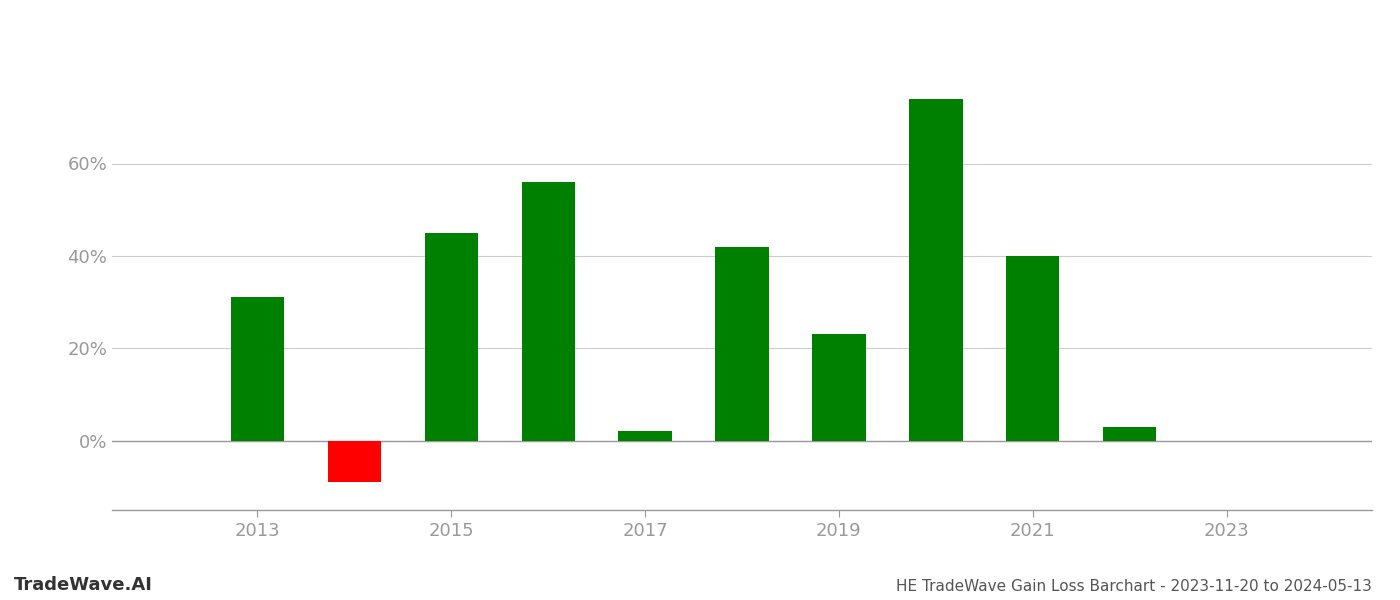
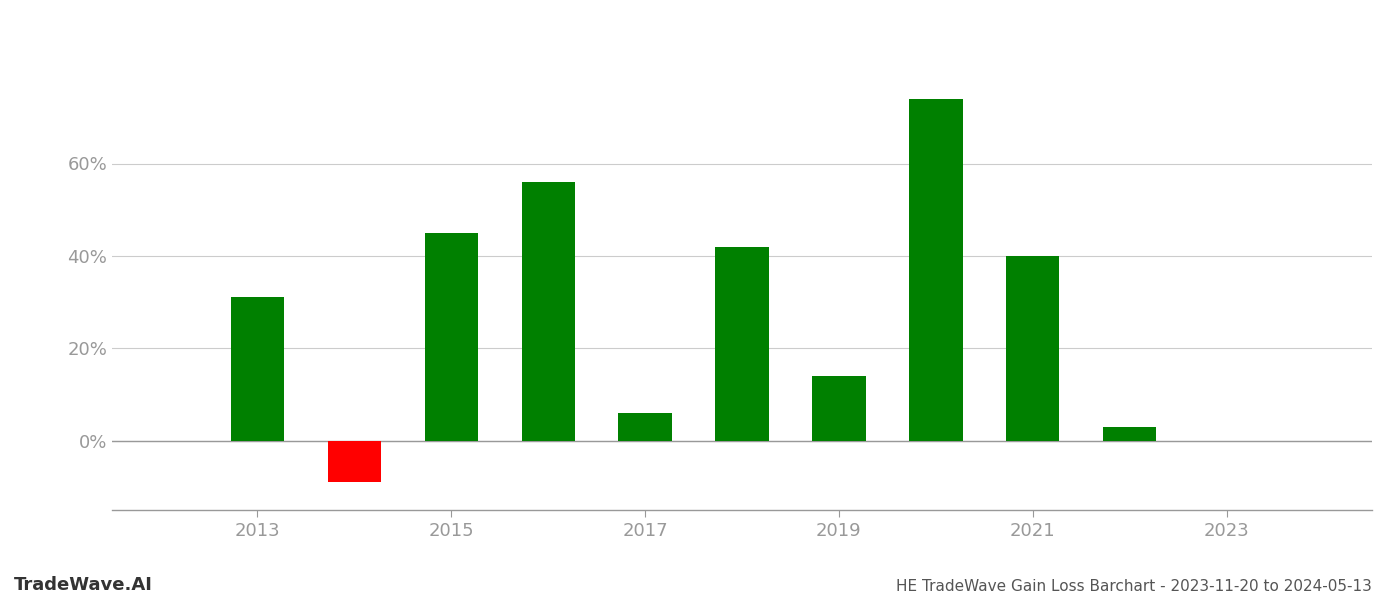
2017: 2% -> 6%
2019: 23% -> 14%
